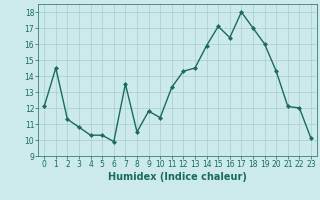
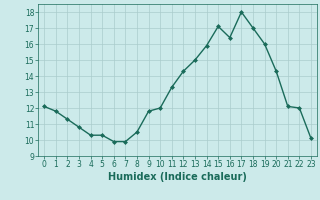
1: 14.5 -> 11.8
7: 13.5 -> 9.9
10: 11.4 -> 12.0
13: 14.5 -> 15.0
